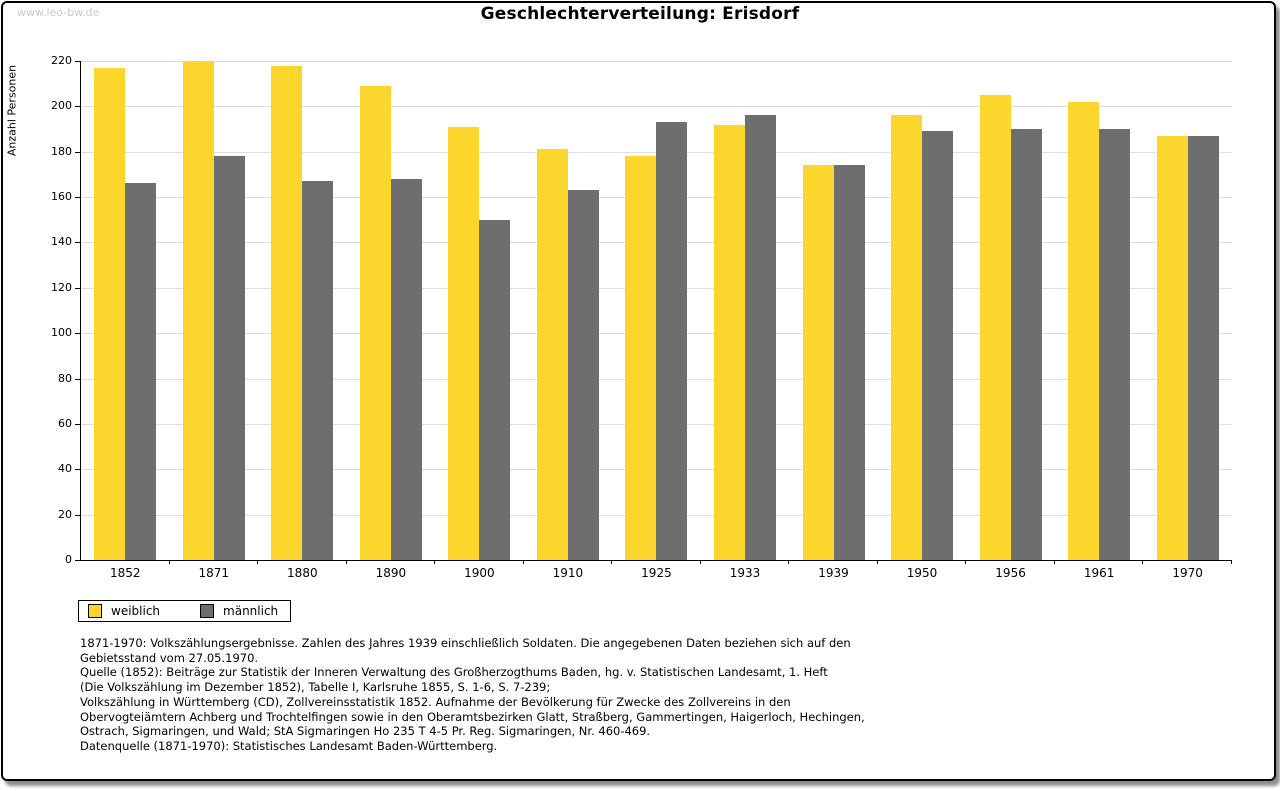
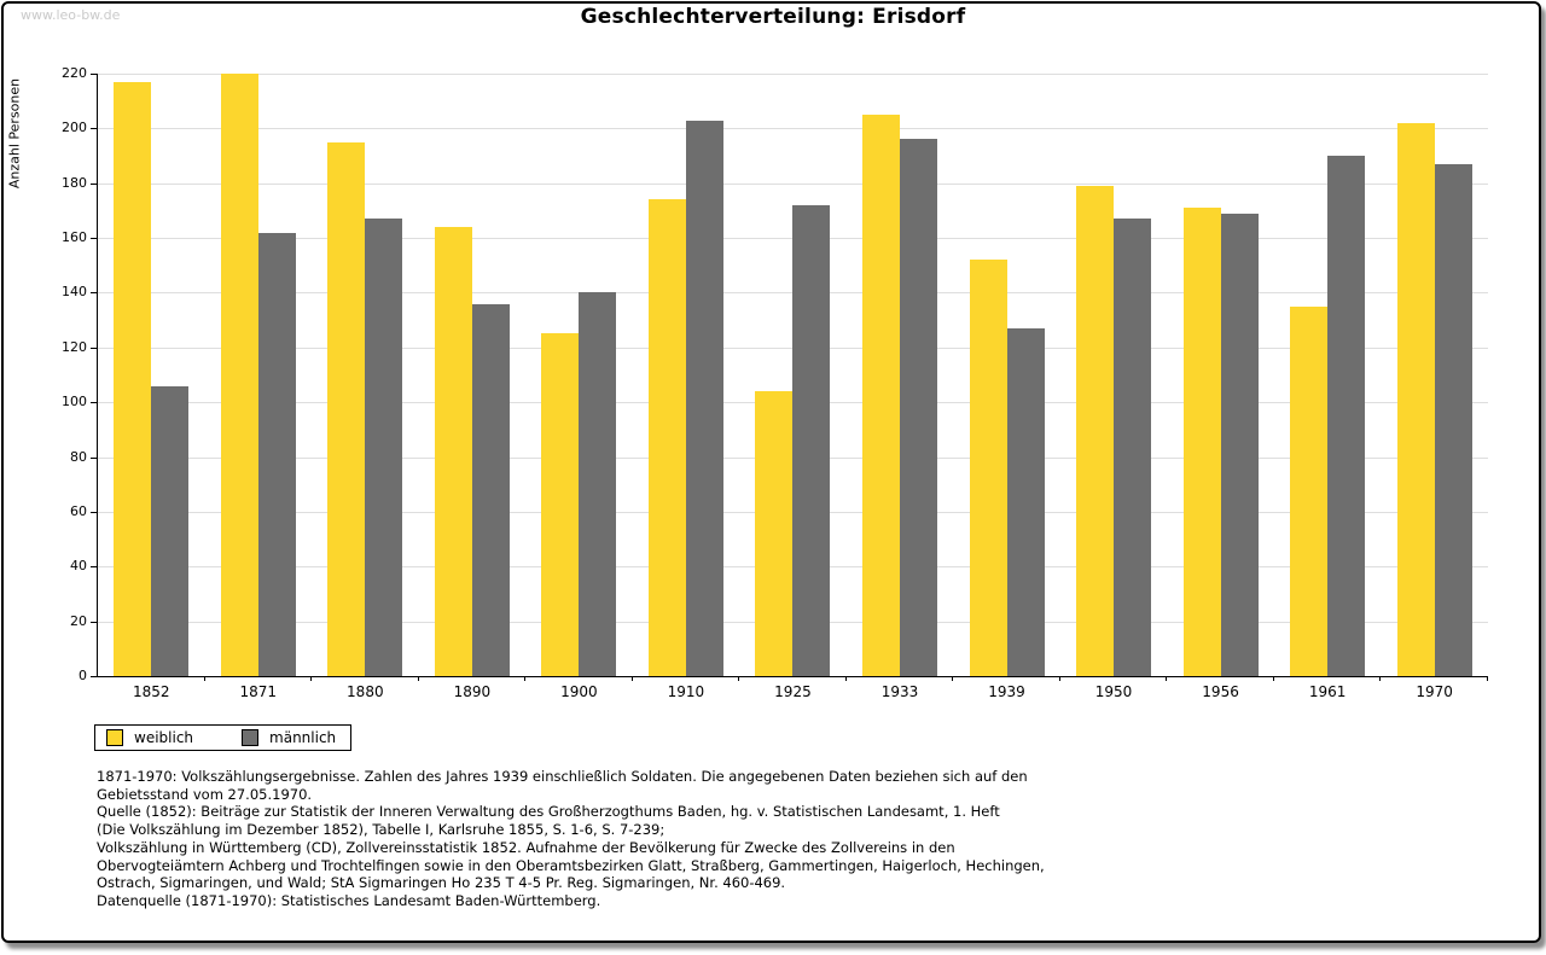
männlich/1852: 166 -> 106
männlich/1871: 178 -> 162
weiblich/1880: 218 -> 195
weiblich/1890: 209 -> 164
männlich/1890: 168 -> 136
weiblich/1900: 191 -> 125
männlich/1900: 150 -> 140
weiblich/1910: 181 -> 174
männlich/1910: 163 -> 203
weiblich/1925: 178 -> 104
männlich/1925: 193 -> 172
weiblich/1933: 192 -> 205
weiblich/1939: 174 -> 152
männlich/1939: 174 -> 127
weiblich/1950: 196 -> 179
männlich/1950: 189 -> 167
weiblich/1956: 205 -> 171
männlich/1956: 190 -> 169
weiblich/1961: 202 -> 135
weiblich/1970: 187 -> 202
